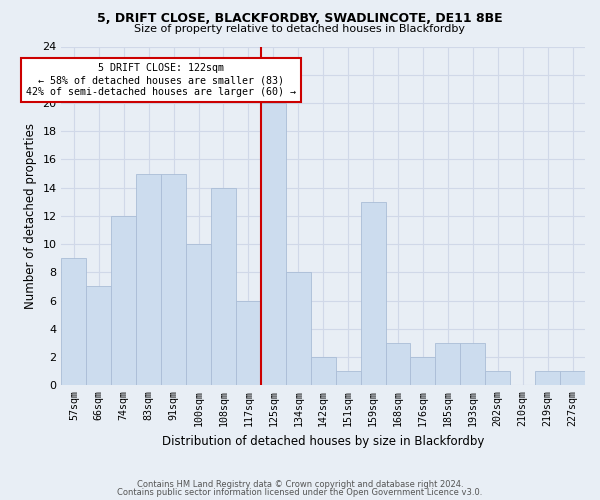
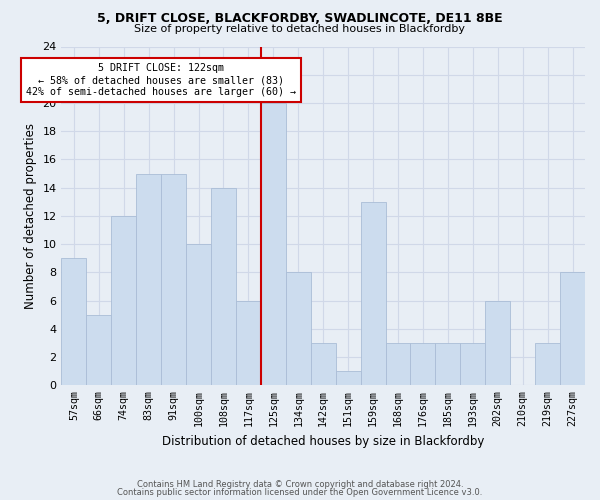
66sqm: 7 -> 5
142sqm: 2 -> 3
176sqm: 2 -> 3
202sqm: 1 -> 6
219sqm: 1 -> 3
227sqm: 1 -> 8
